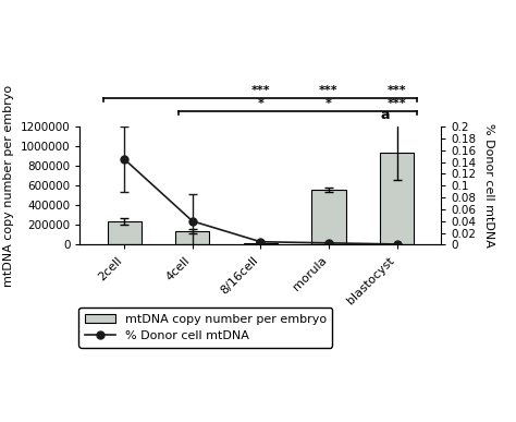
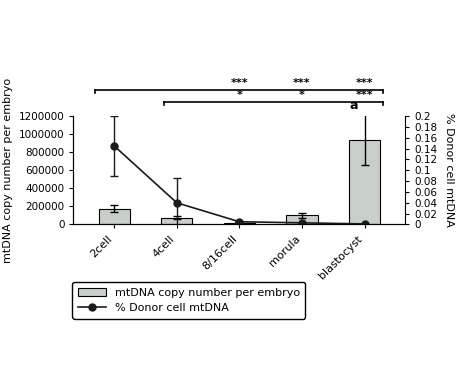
mtDNA copy number per embryo/2cell: 240000 -> 180000
mtDNA copy number per embryo/4cell: 140000 -> 80000
mtDNA copy number per embryo/morula: 560000 -> 100000
